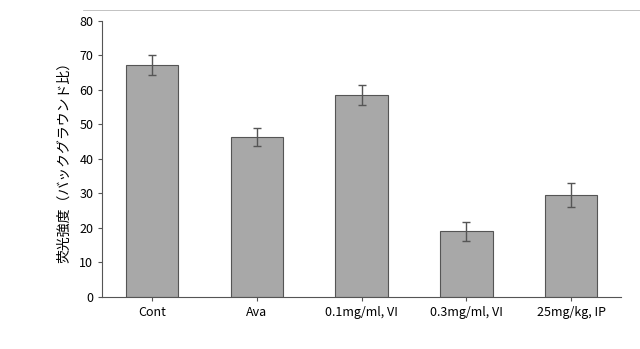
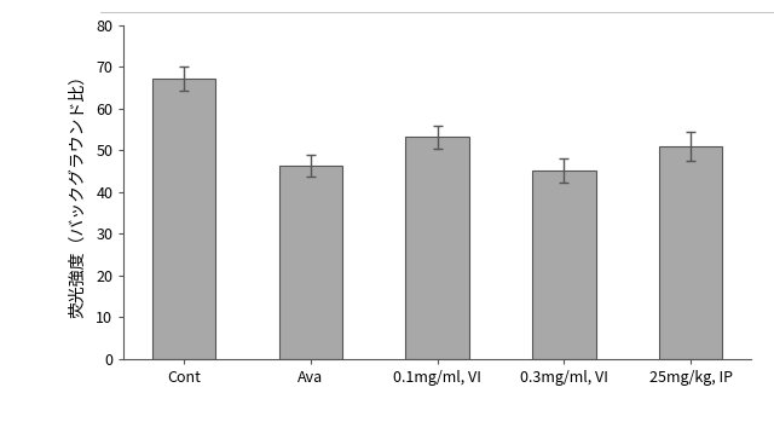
0.1mg/ml, VI: 58.5 -> 53.2
0.3mg/ml, VI: 19.0 -> 45.2
25mg/kg, IP: 29.5 -> 51.0
